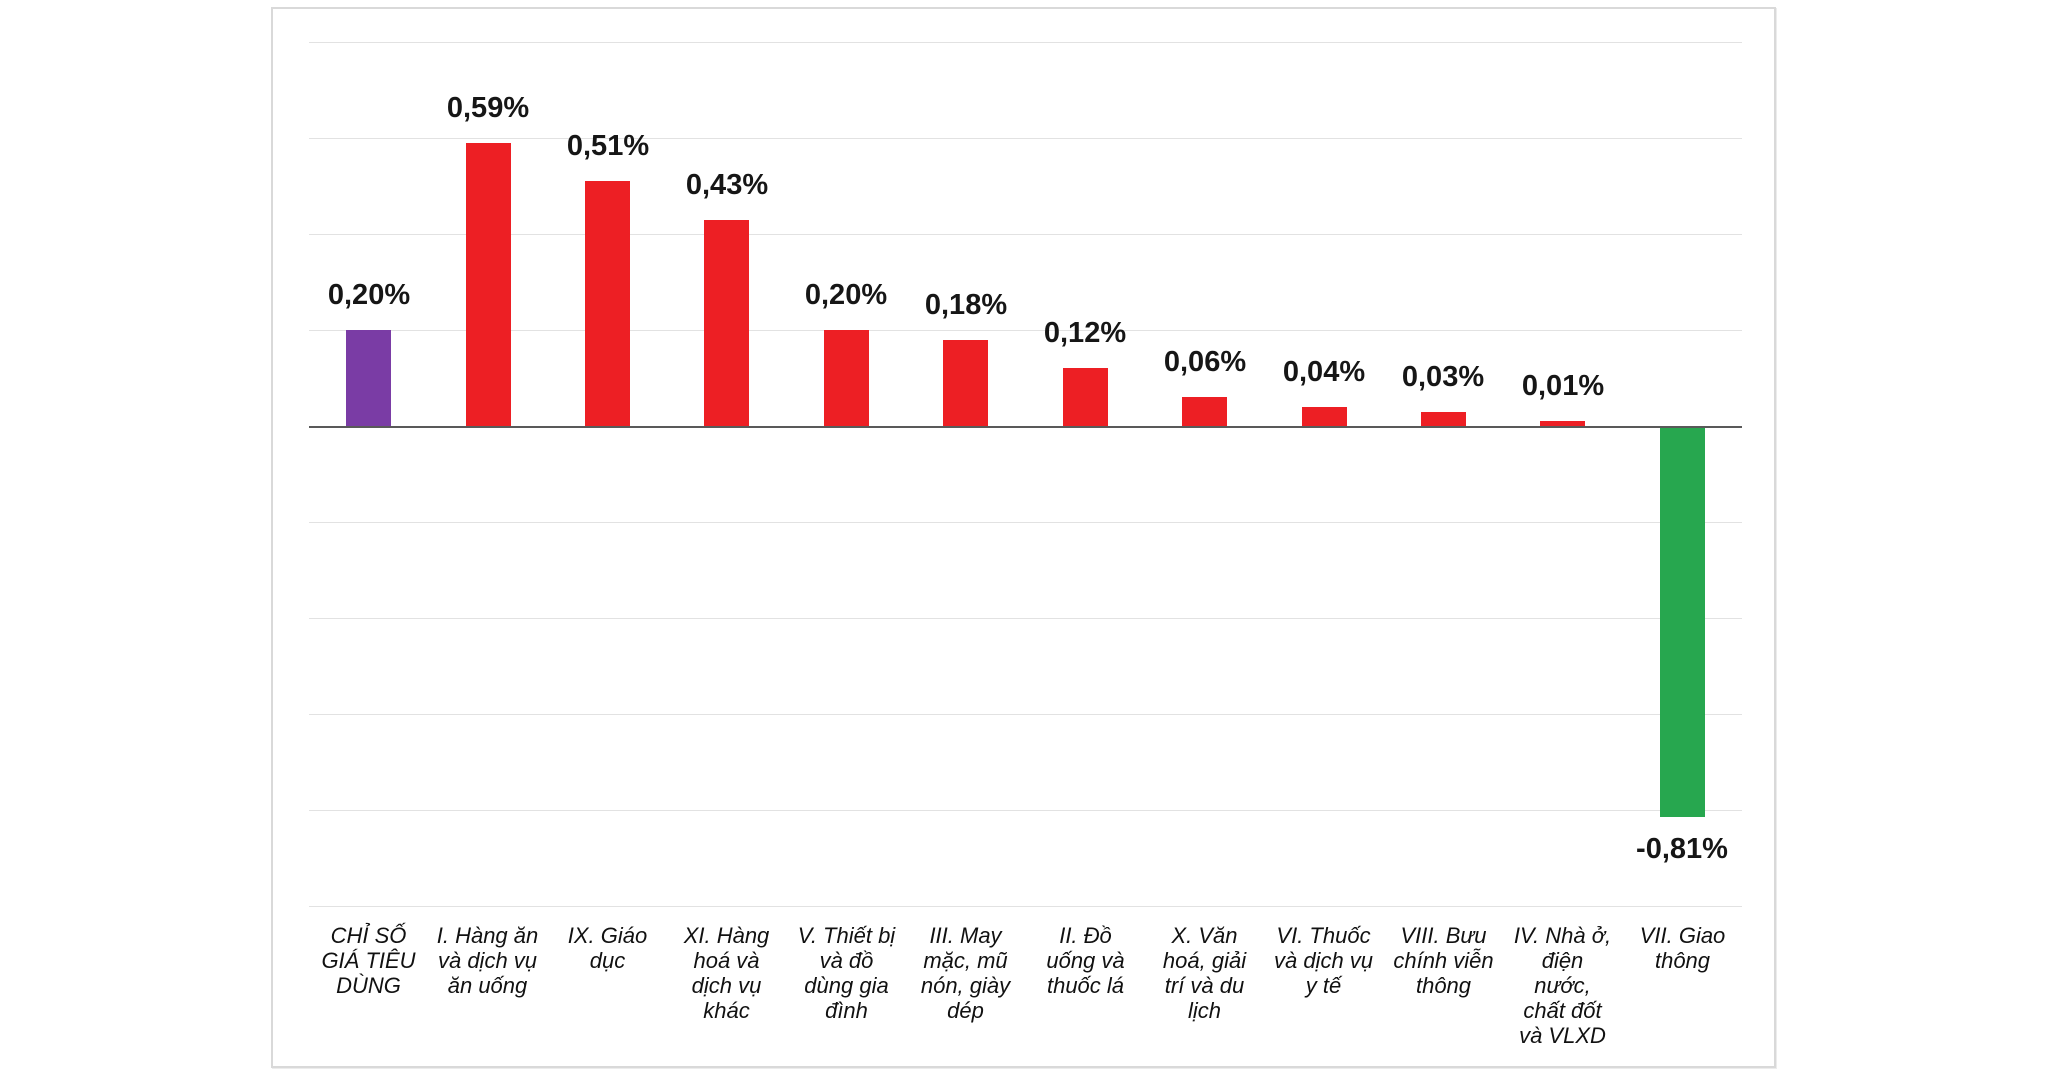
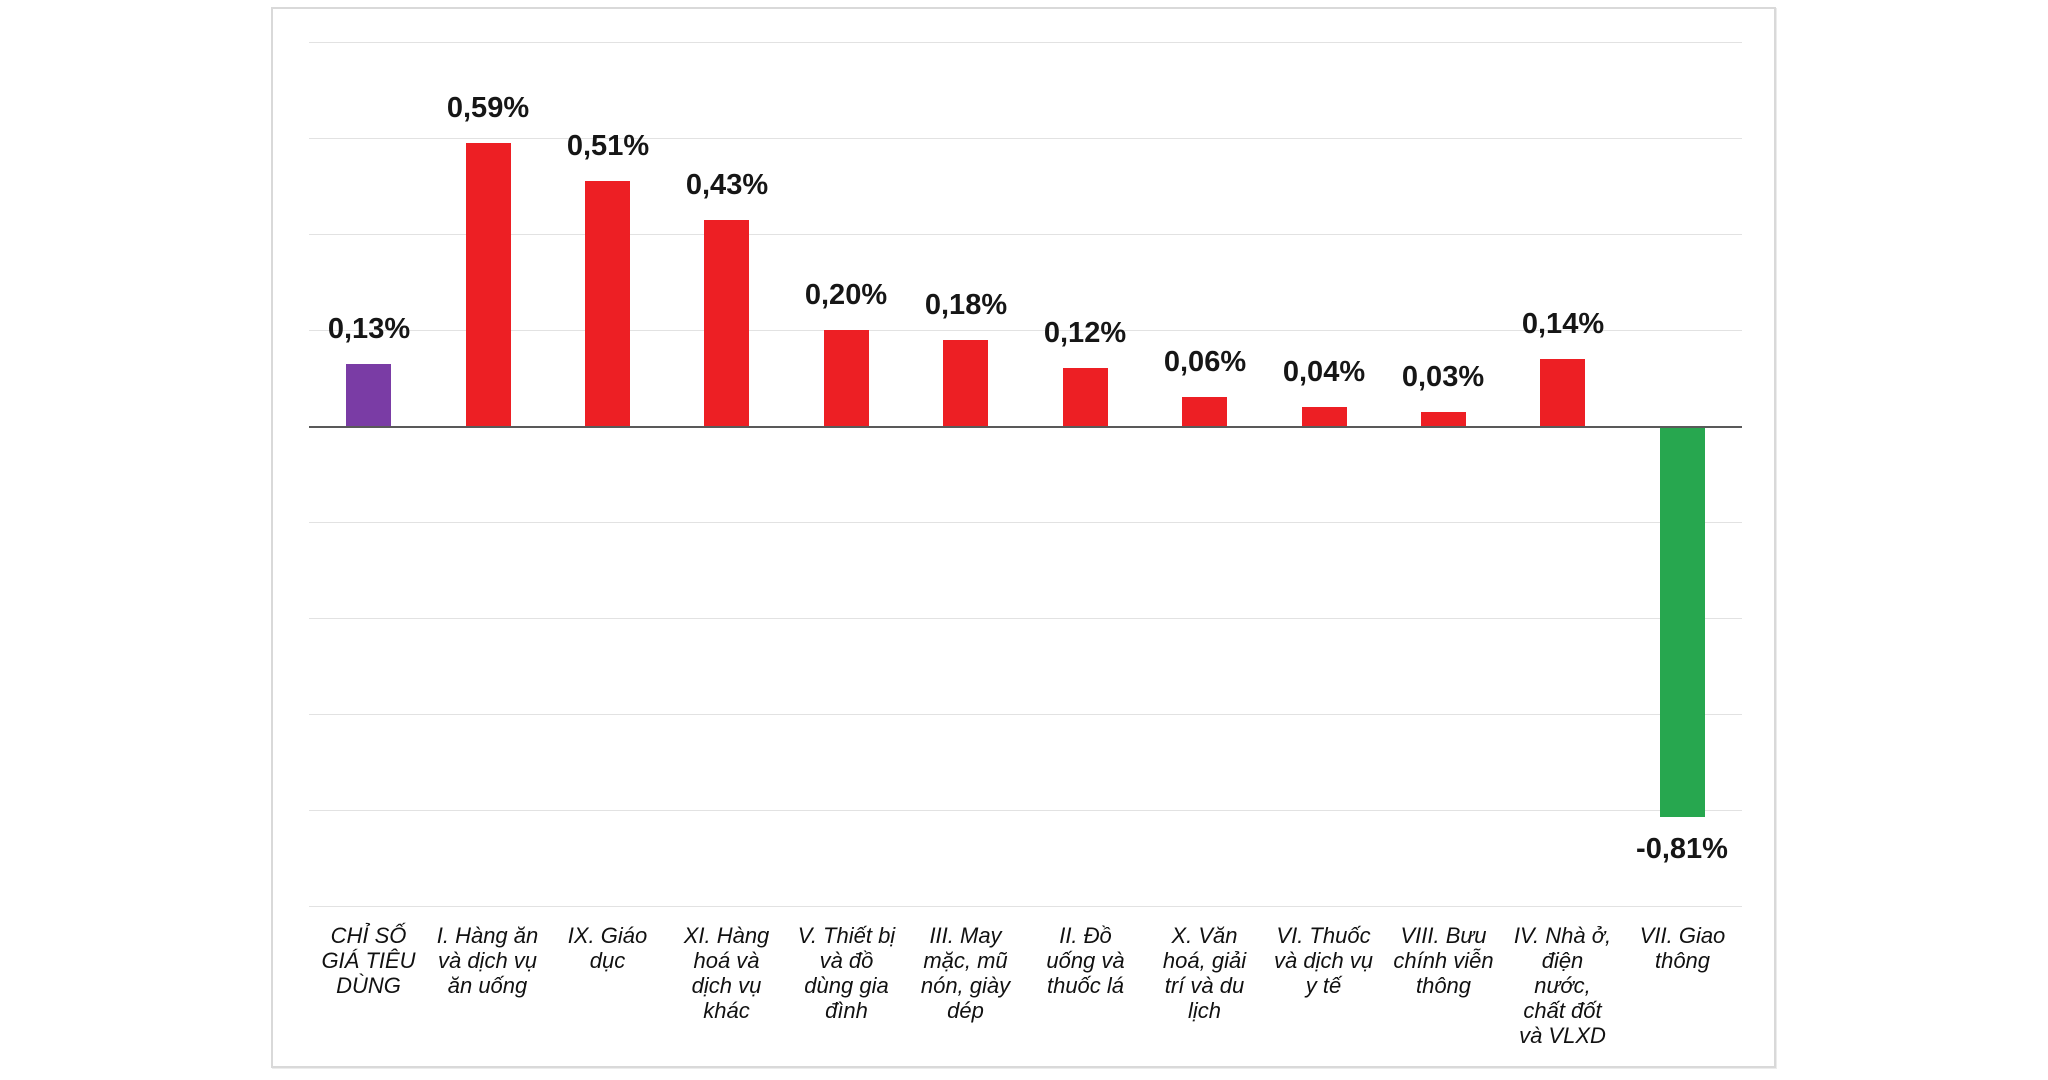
CHỈ SỐ GIÁ TIÊU DÙNG: 0,20% -> 0,13%
IV. Nhà ở, điện nước, chất đốt và VLXD: 0,01% -> 0,14%
